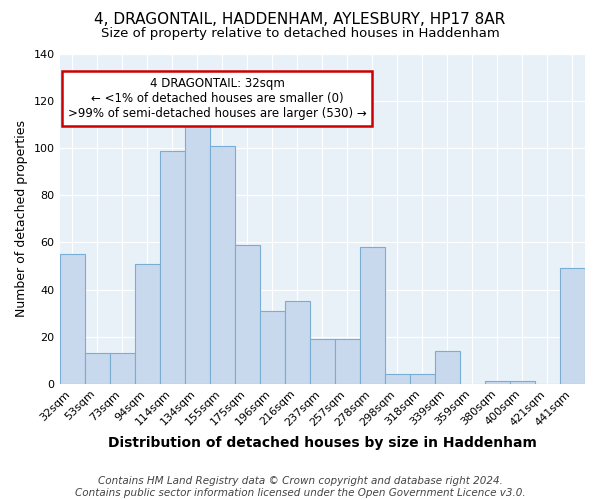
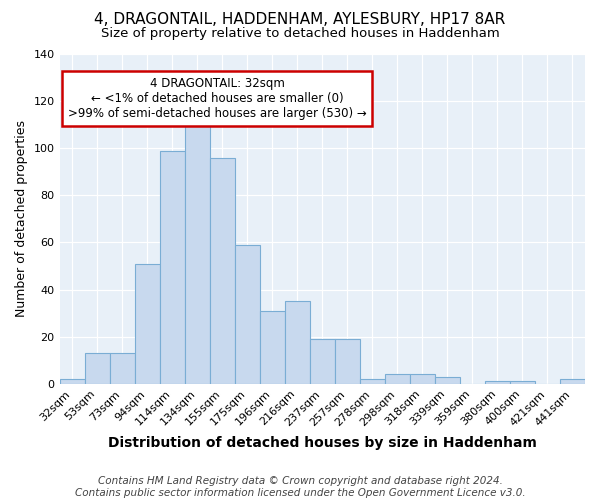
32sqm: 55 -> 2
155sqm: 101 -> 96
278sqm: 58 -> 2
339sqm: 14 -> 3
441sqm: 49 -> 2
